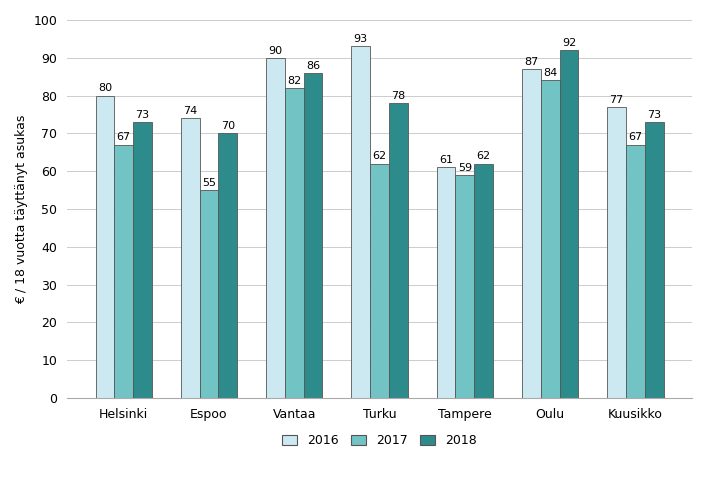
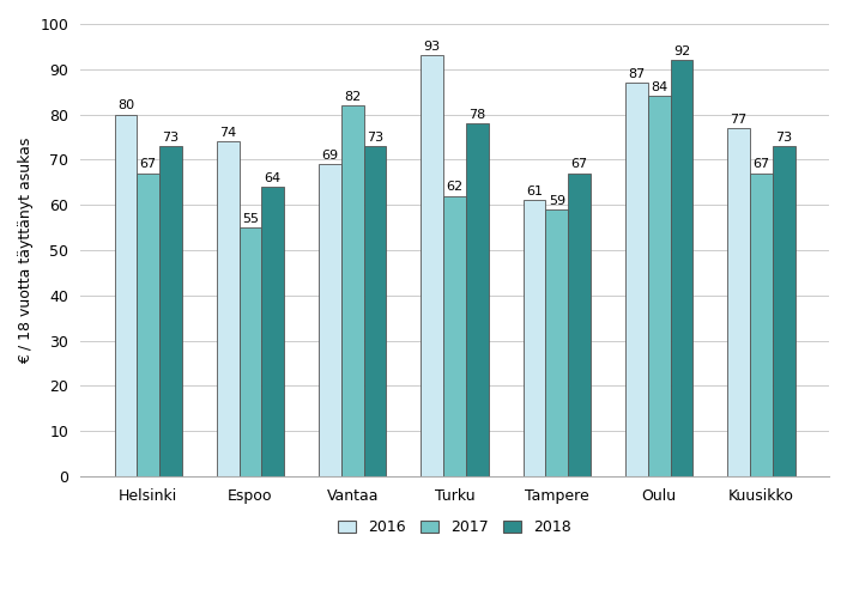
2018/Espoo: 70 -> 64
2016/Vantaa: 90 -> 69
2018/Vantaa: 86 -> 73
2018/Tampere: 62 -> 67
